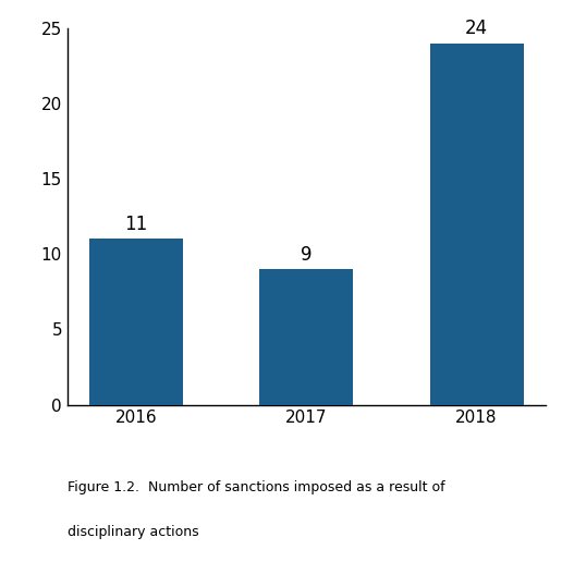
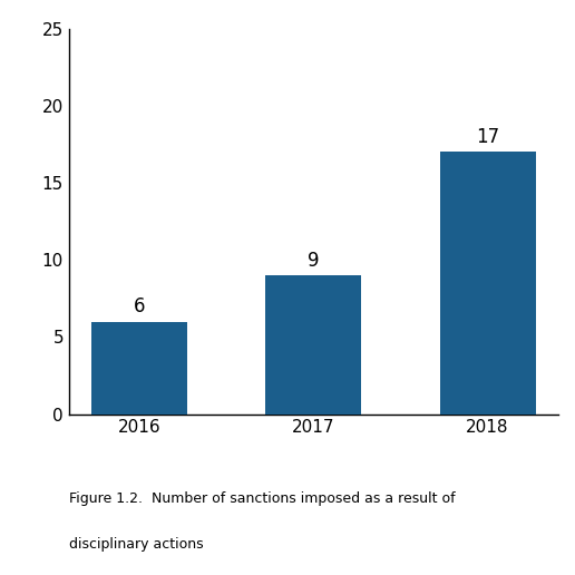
2016: 11 -> 6
2018: 24 -> 17
